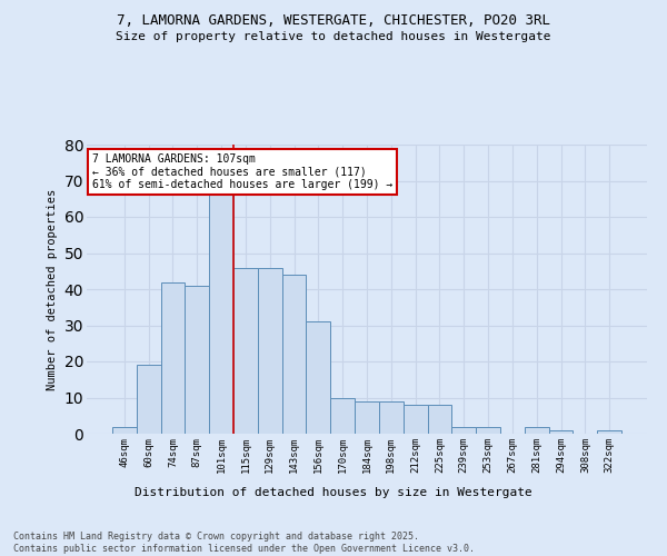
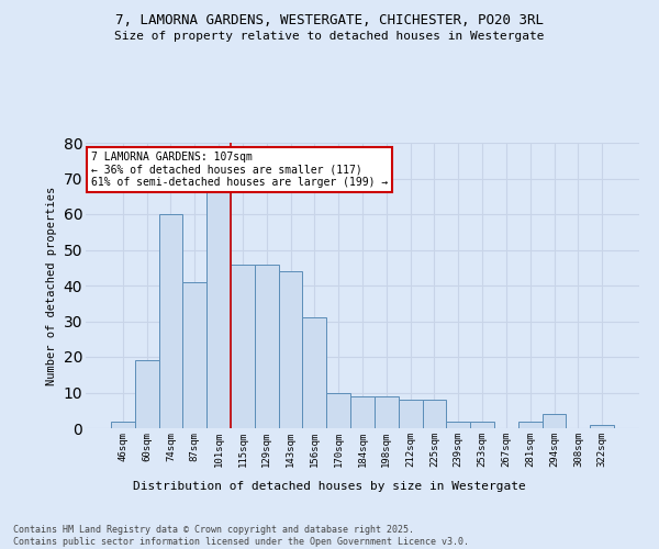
74sqm: 42 -> 60
294sqm: 1 -> 4
